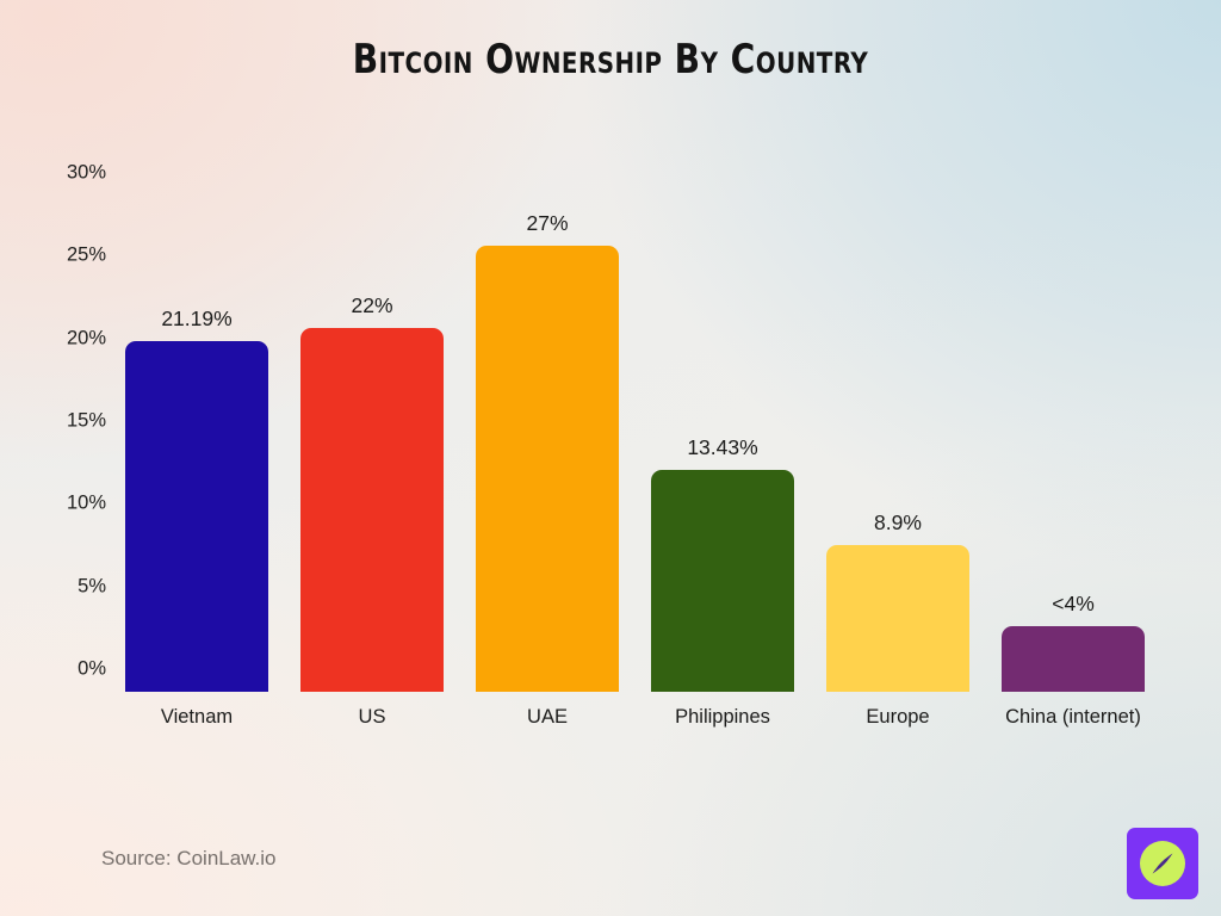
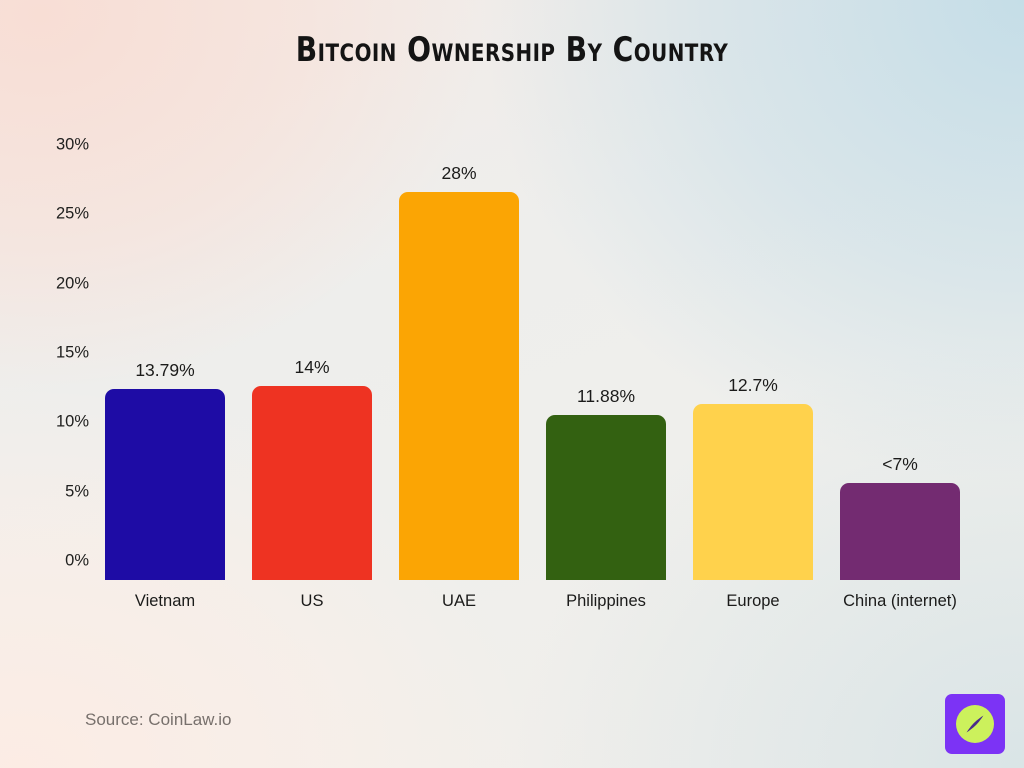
Vietnam: 21.19% -> 13.79%
US: 22% -> 14%
UAE: 27% -> 28%
Philippines: 13.43% -> 11.88%
Europe: 8.9% -> 12.7%
China (internet): 4 -> 7
